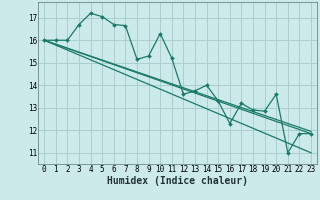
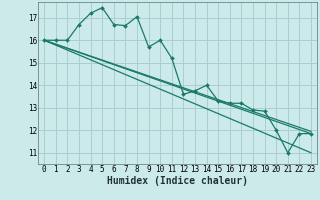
5: 17.05 -> 17.45
8: 15.15 -> 17.05
9: 15.30 -> 15.70
10: 16.30 -> 16.00
16: 12.30 -> 13.20
20: 13.60 -> 12.00
